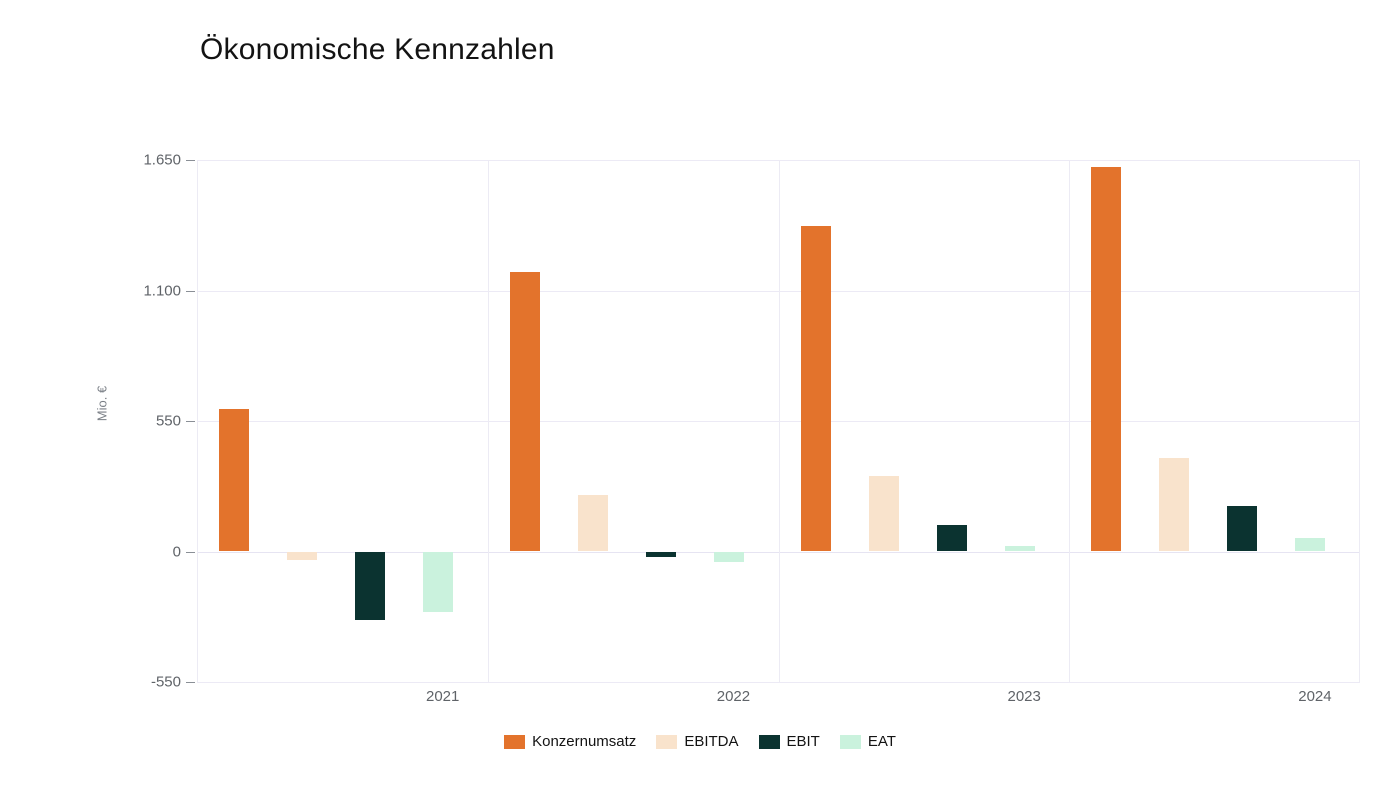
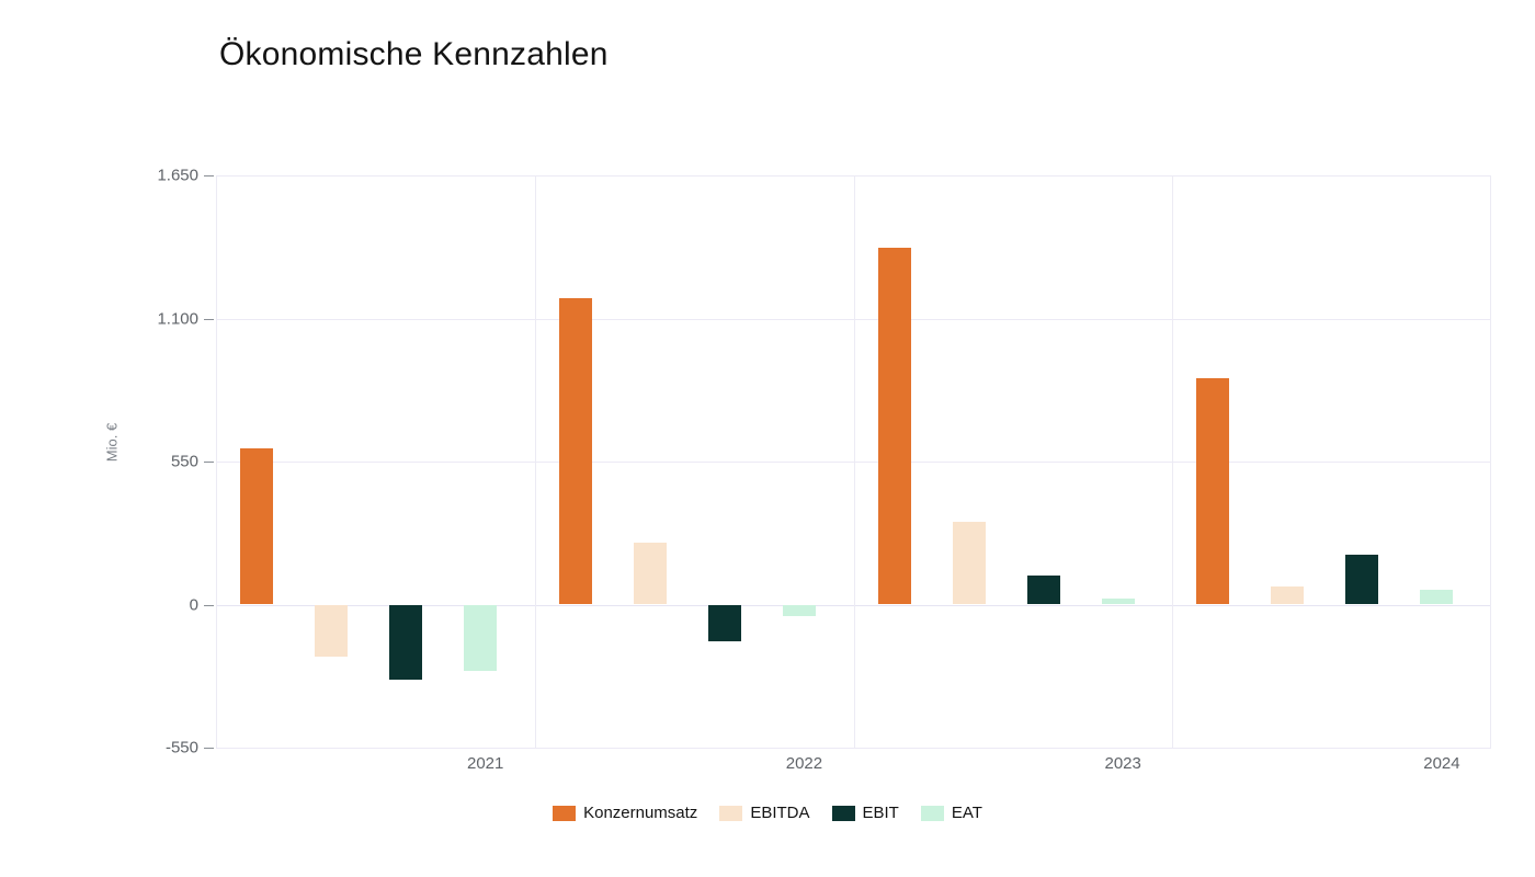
EBITDA/2021: -40 -> -200
EBIT/2022: -20 -> -140
Konzernumsatz/2024: 1620 -> 870
EBITDA/2024: 400 -> 70
